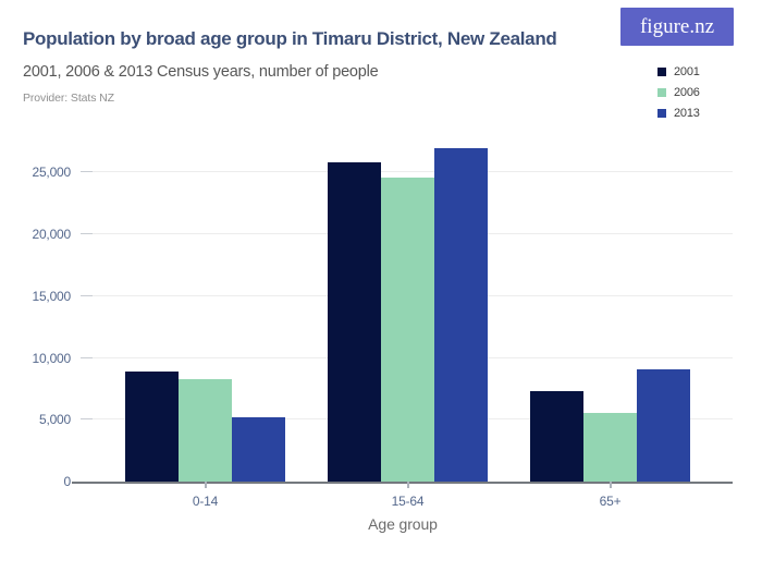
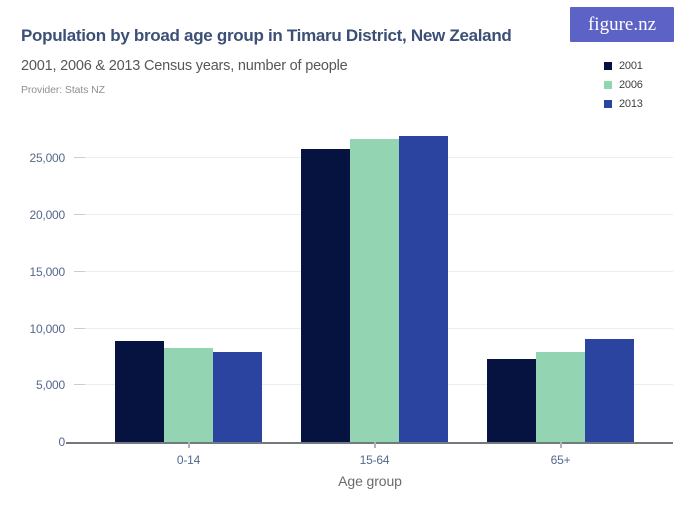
2013/0-14: 5200 -> 8000
2006/15-64: 24600 -> 26700
2006/65+: 5600 -> 7900
